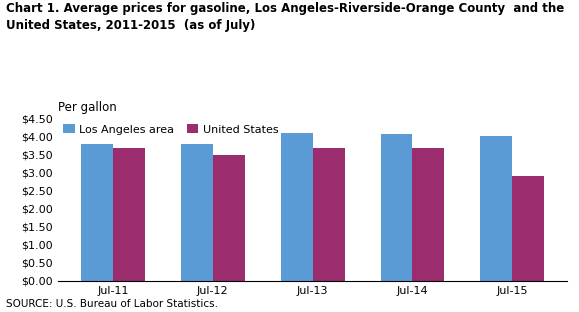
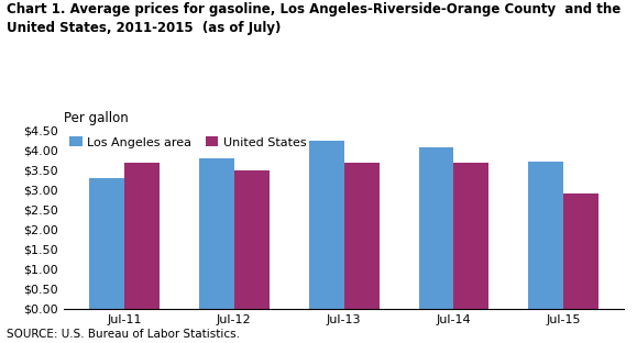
Los Angeles area/Jul-11: $3.80 -> $3.30
Los Angeles area/Jul-13: $4.10 -> $4.25
Los Angeles area/Jul-15: $4.01 -> $3.70
